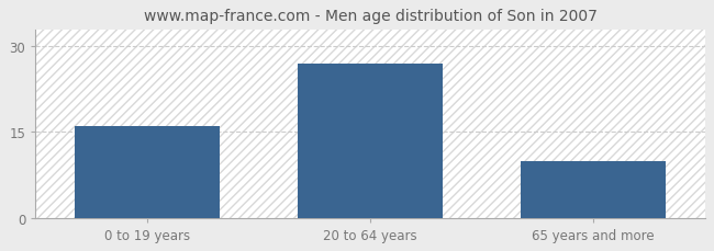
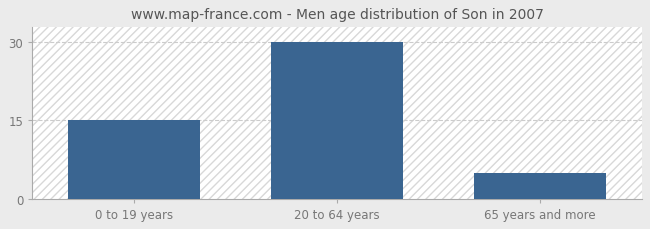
0 to 19 years: 16 -> 15
20 to 64 years: 27 -> 30
65 years and more: 10 -> 5
